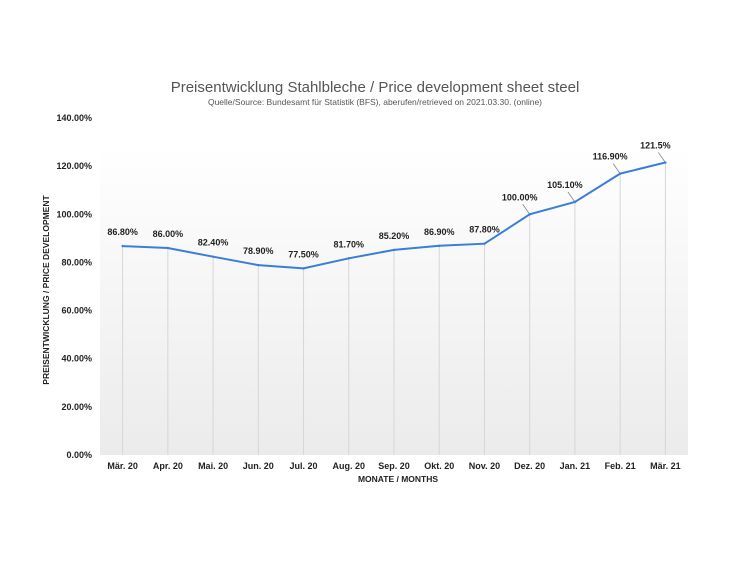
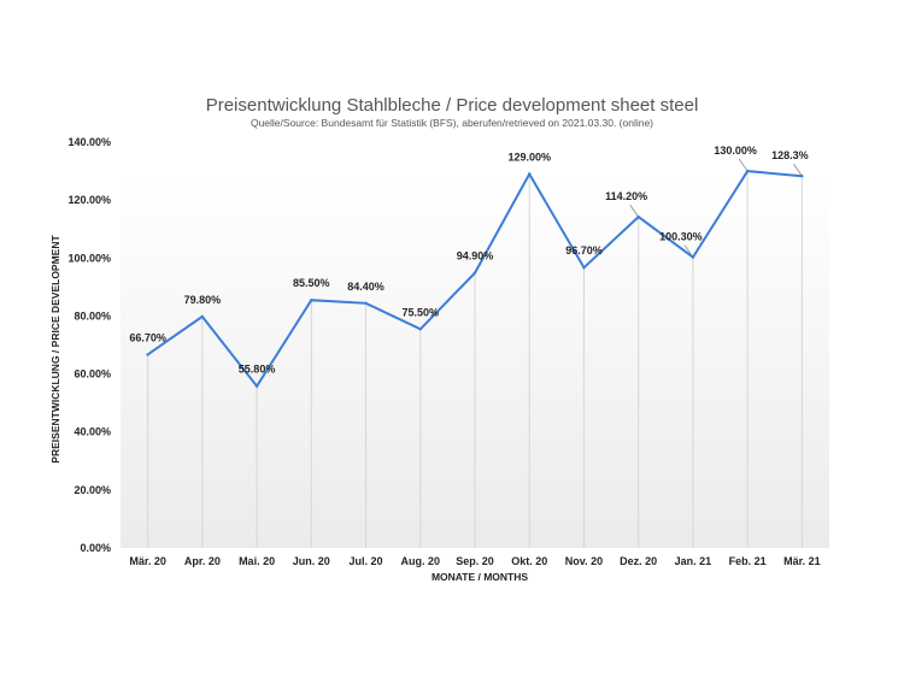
Mär. 20: 86.80% -> 66.70%
Apr. 20: 86.00% -> 79.80%
Mai. 20: 82.40% -> 55.80%
Jun. 20: 78.90% -> 85.50%
Jul. 20: 77.50% -> 84.40%
Aug. 20: 81.70% -> 75.50%
Sep. 20: 85.20% -> 94.90%
Okt. 20: 86.90% -> 129.00%
Nov. 20: 87.80% -> 96.70%
Dez. 20: 100.00% -> 114.20%
Jan. 21: 105.10% -> 100.30%
Feb. 21: 116.90% -> 130.00%
Mär. 21: 121.5% -> 128.3%
